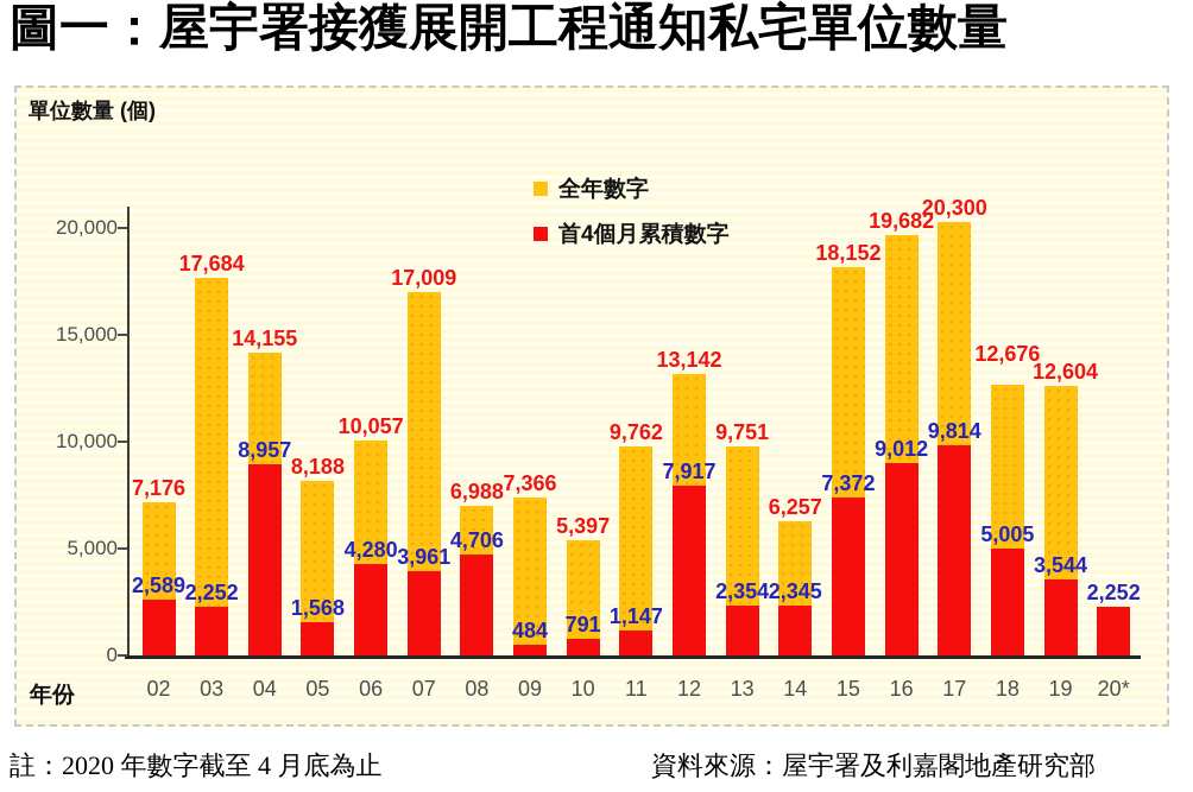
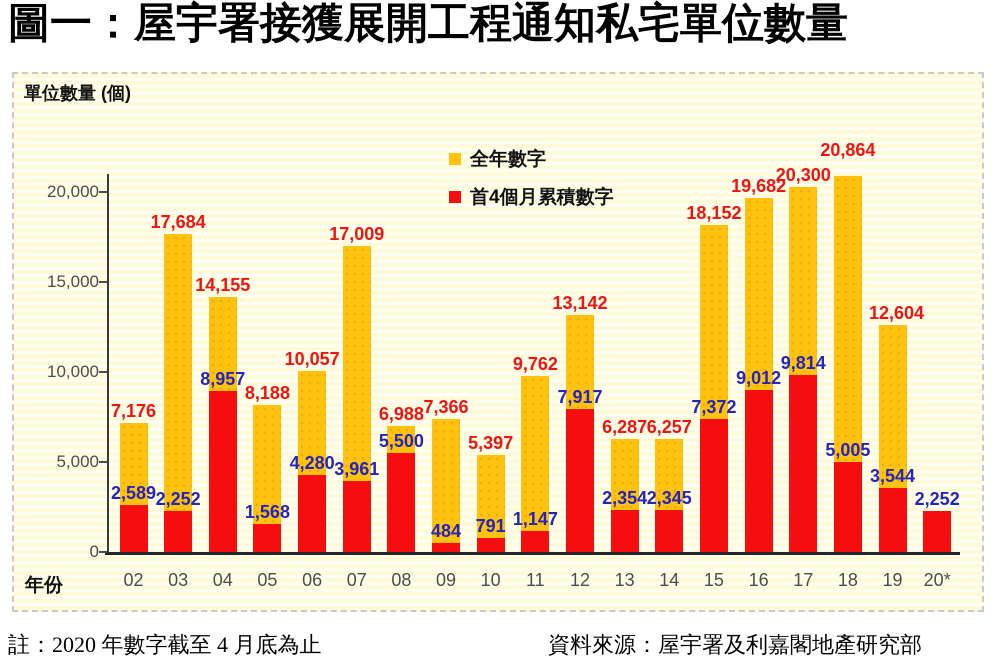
首4個月累積數字/08: 4,706 -> 5,500
全年數字/13: 9,751 -> 6,287
全年數字/18: 12,676 -> 20,864
